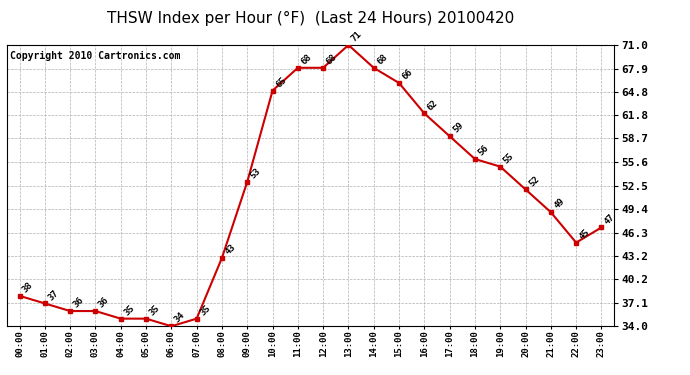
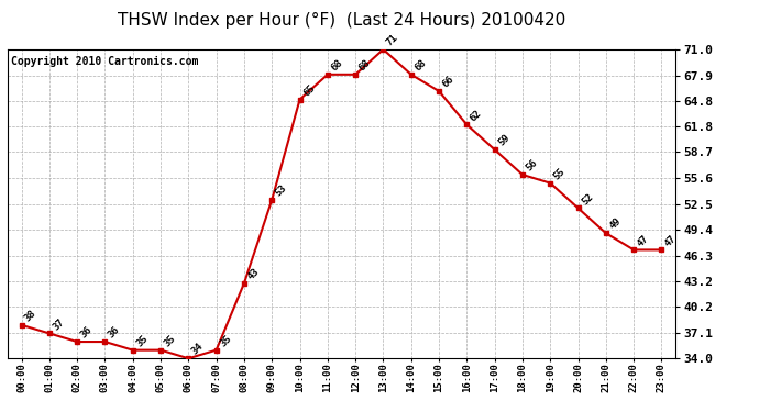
22:00: 45 -> 47
